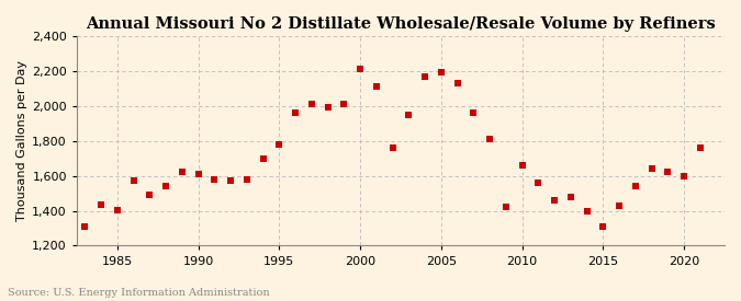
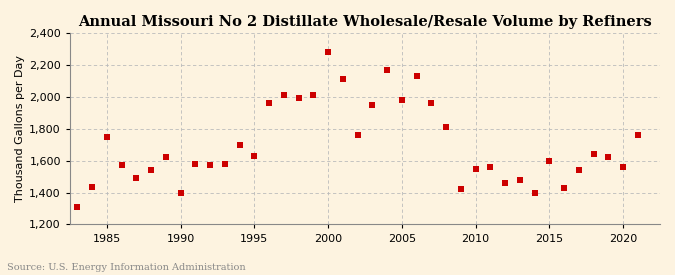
1985: 1,400 -> 1,750
1990: 1,610 -> 1,400
1995: 1,780 -> 1,630
2000: 2,210 -> 2,280
2005: 2,190 -> 1,980
2010: 1,660 -> 1,550
2015: 1,310 -> 1,600
2020: 1,600 -> 1,560
